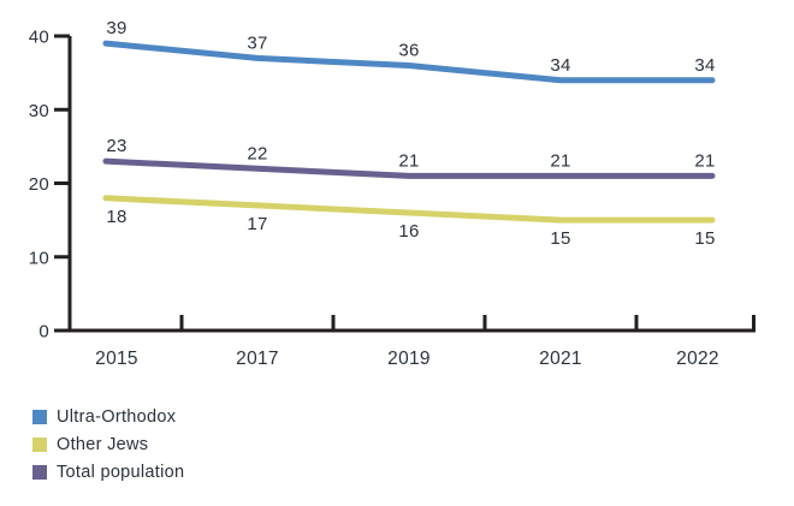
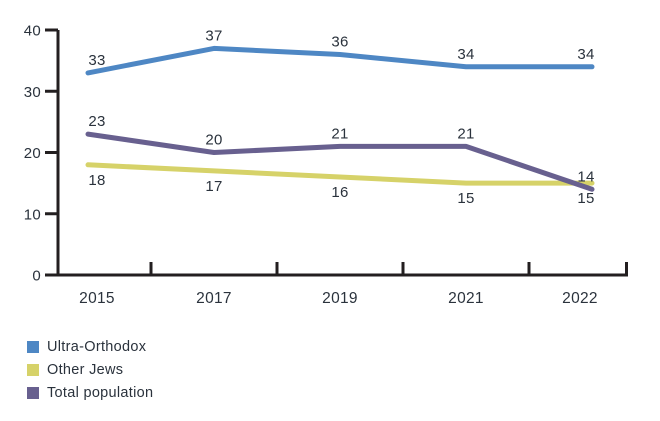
Ultra-Orthodox/2015: 39 -> 33
Total population/2017: 22 -> 20
Total population/2022: 21 -> 14
